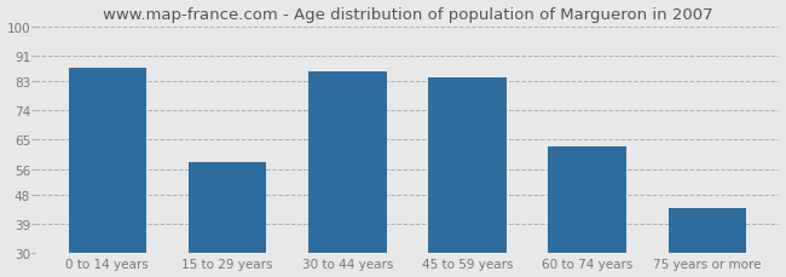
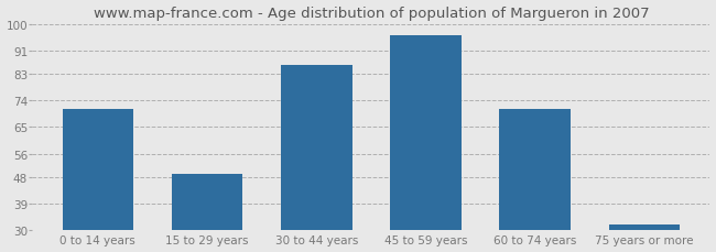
0 to 14 years: 87 -> 71
15 to 29 years: 58 -> 49
45 to 59 years: 84 -> 96
60 to 74 years: 63 -> 71
75 years or more: 44 -> 32
